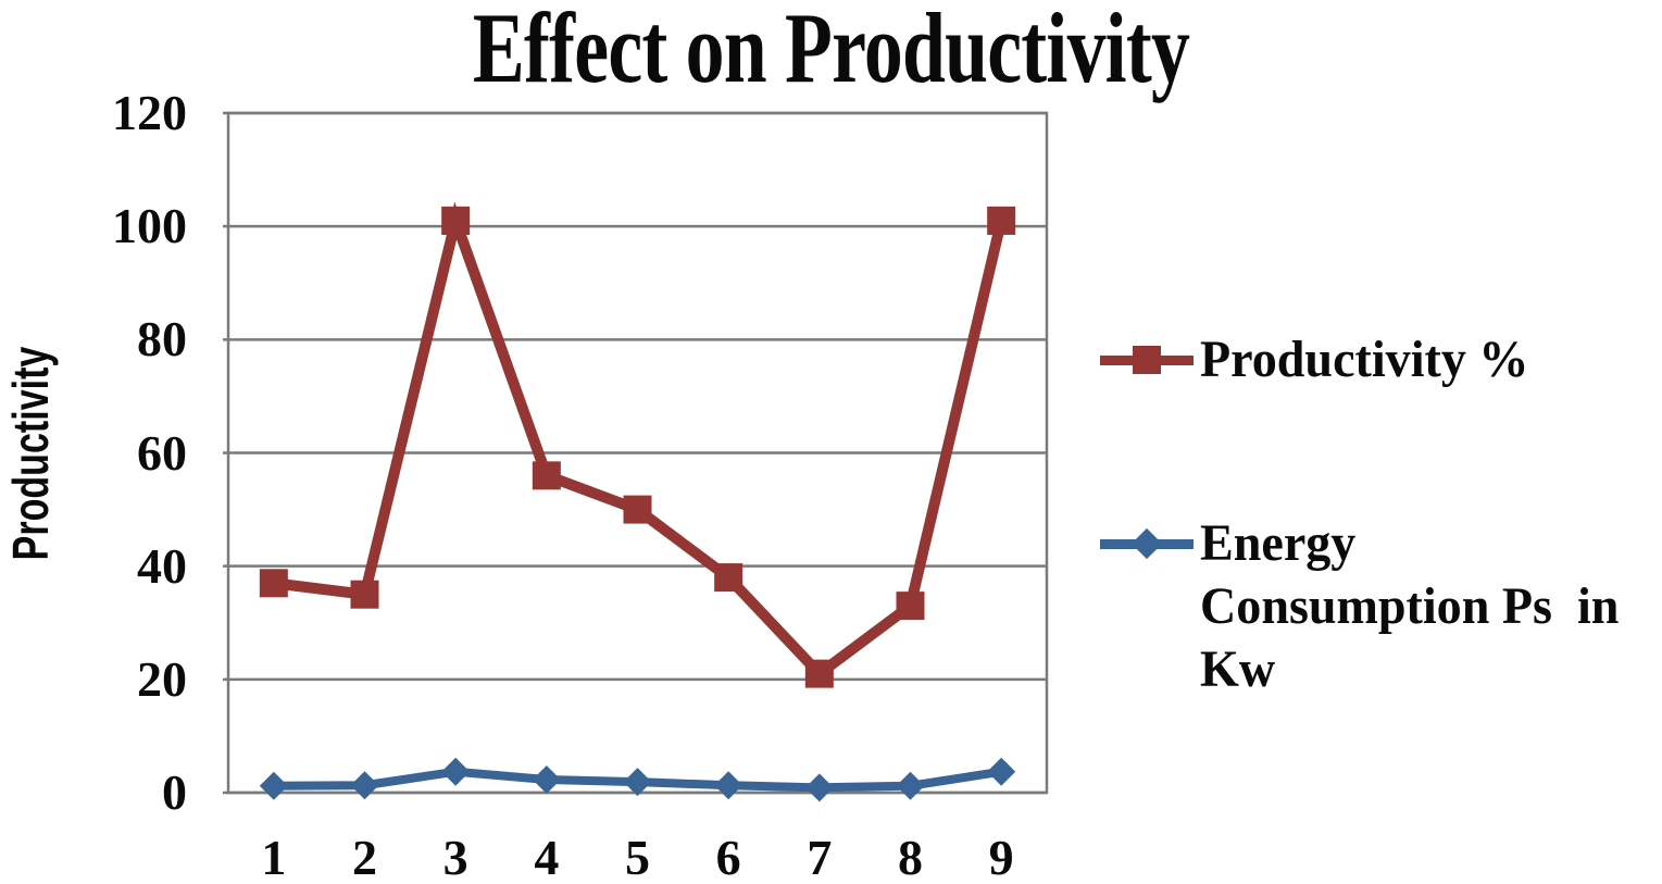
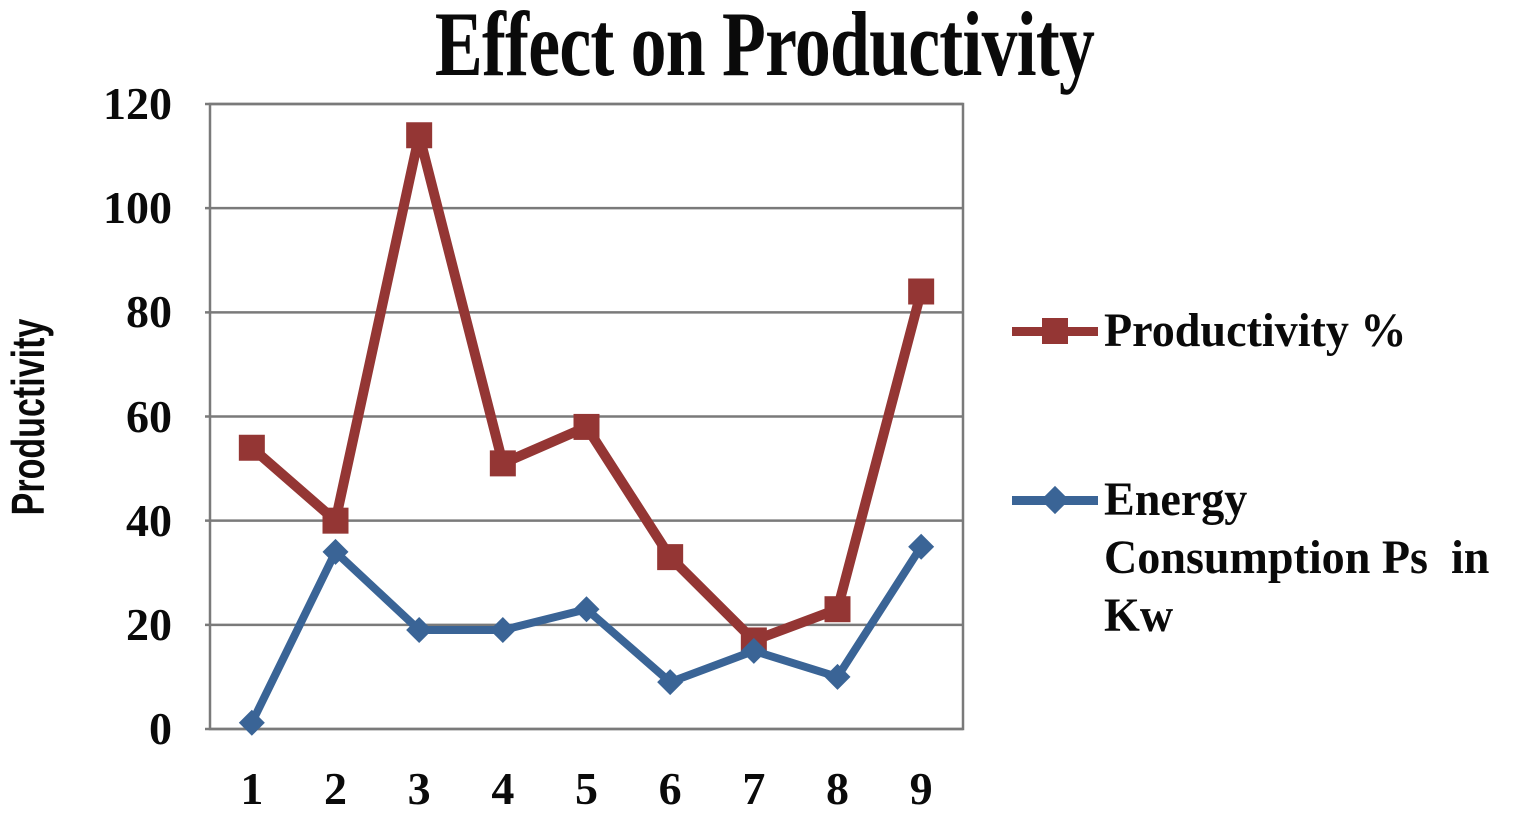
Productivity %/1: 37 -> 54
Productivity %/2: 35 -> 40
Energy Consumption Ps in Kw/2: 1 -> 34
Productivity %/3: 101 -> 114
Energy Consumption Ps in Kw/3: 4 -> 19
Productivity %/4: 56 -> 51
Energy Consumption Ps in Kw/4: 2 -> 19
Productivity %/5: 50 -> 58
Energy Consumption Ps in Kw/5: 2 -> 23
Productivity %/6: 38 -> 33
Energy Consumption Ps in Kw/6: 1 -> 9
Productivity %/7: 21 -> 17
Energy Consumption Ps in Kw/7: 1 -> 15
Productivity %/8: 33 -> 23
Energy Consumption Ps in Kw/8: 1 -> 10
Productivity %/9: 101 -> 84
Energy Consumption Ps in Kw/9: 4 -> 35
